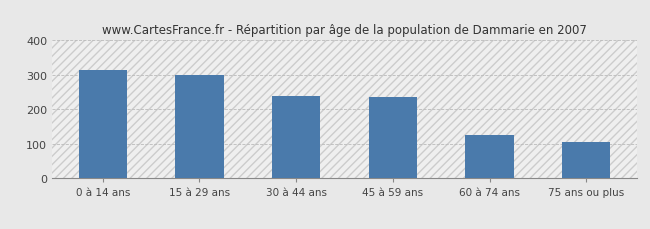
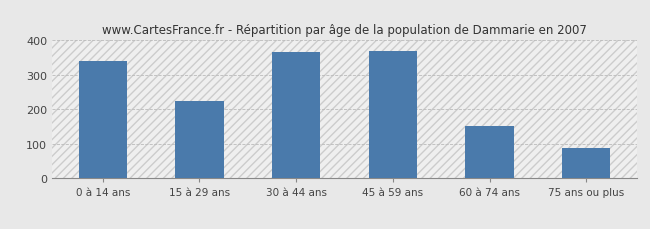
0 à 14 ans: 315 -> 340
15 à 29 ans: 300 -> 225
30 à 44 ans: 240 -> 365
45 à 59 ans: 235 -> 370
60 à 74 ans: 125 -> 152
75 ans ou plus: 105 -> 87
